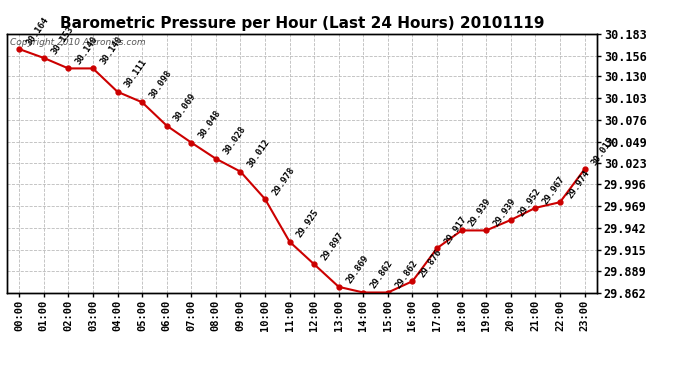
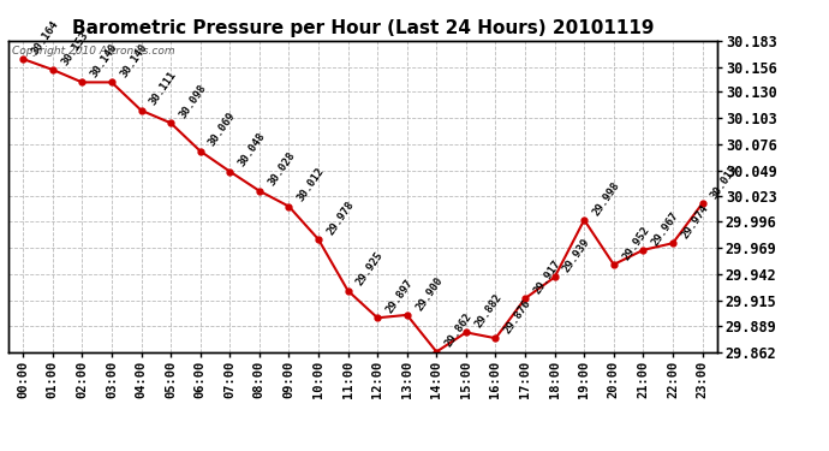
13:00: 29.869 -> 29.900
15:00: 29.862 -> 29.882
19:00: 29.939 -> 29.998
